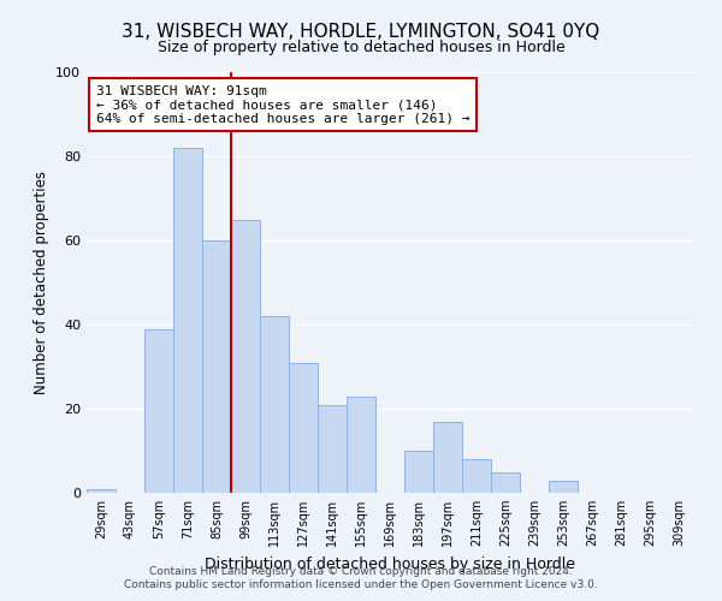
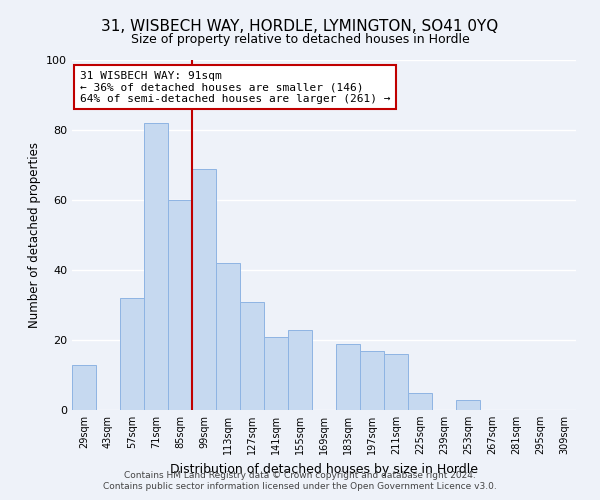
29sqm: 1 -> 13
57sqm: 39 -> 32
99sqm: 65 -> 69
183sqm: 10 -> 19
211sqm: 8 -> 16
